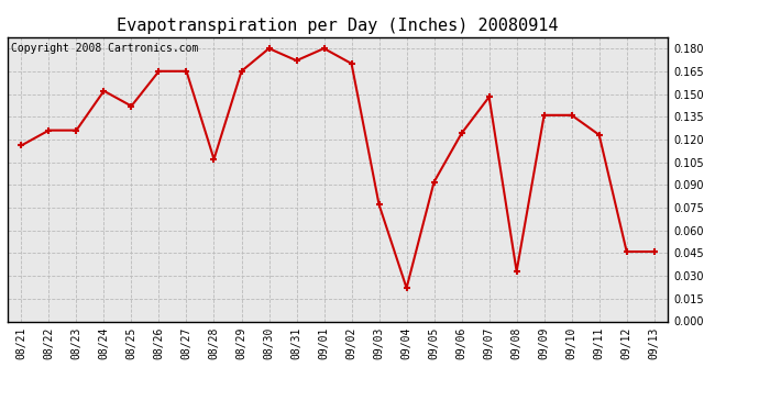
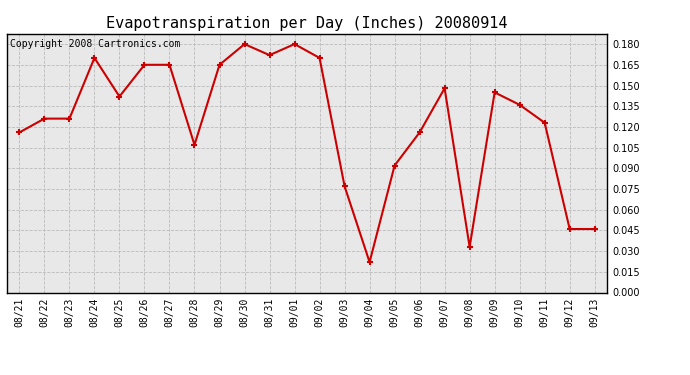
08/24: 0.152 -> 0.170
09/06: 0.124 -> 0.116
09/09: 0.136 -> 0.145
